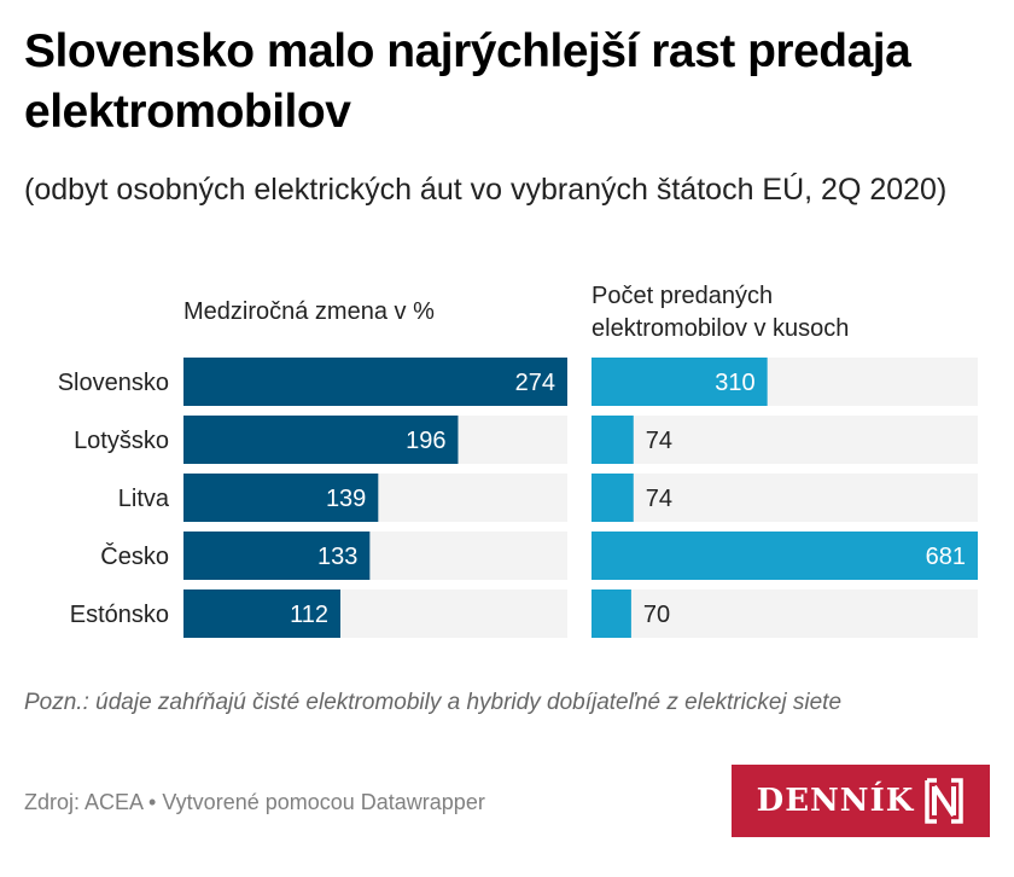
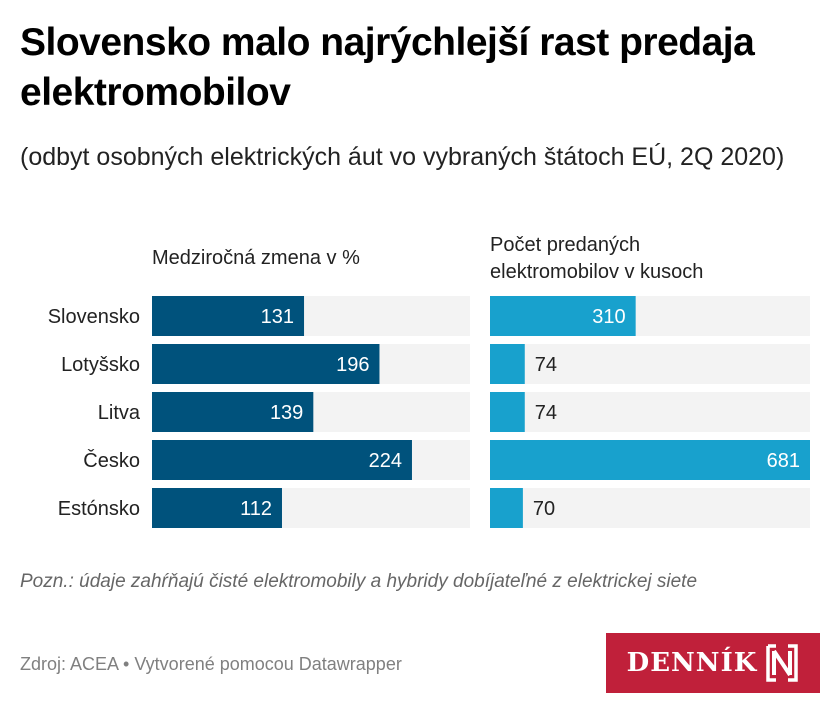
Medziročná zmena v %/Slovensko: 274 -> 131
Medziročná zmena v %/Česko: 133 -> 224
